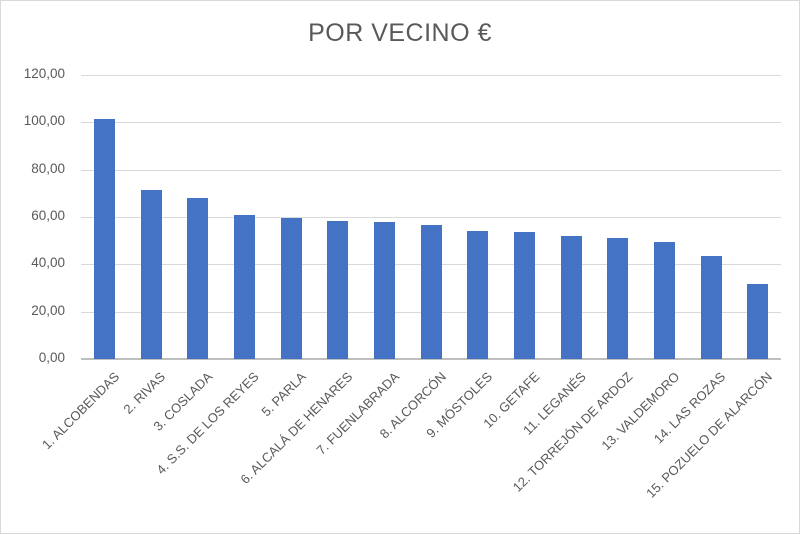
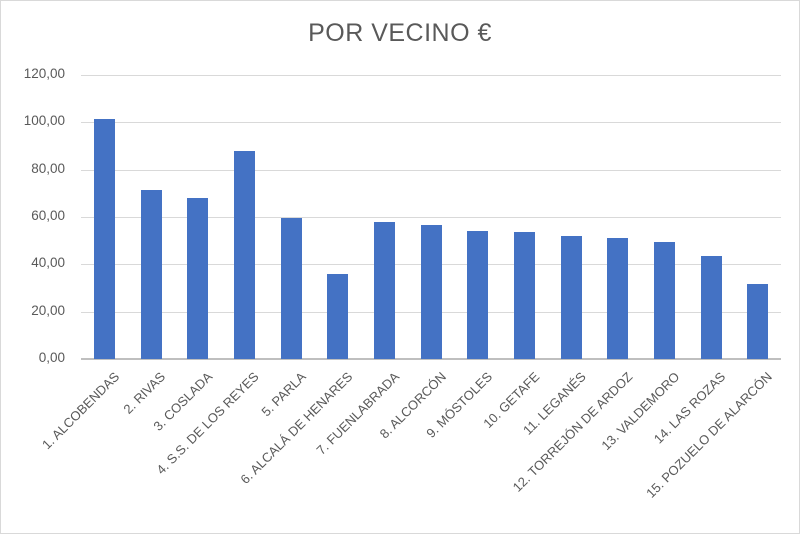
4. S.S. DE LOS REYES: 61 -> 88
6. ALCALÁ DE HENARES: 58 -> 36
